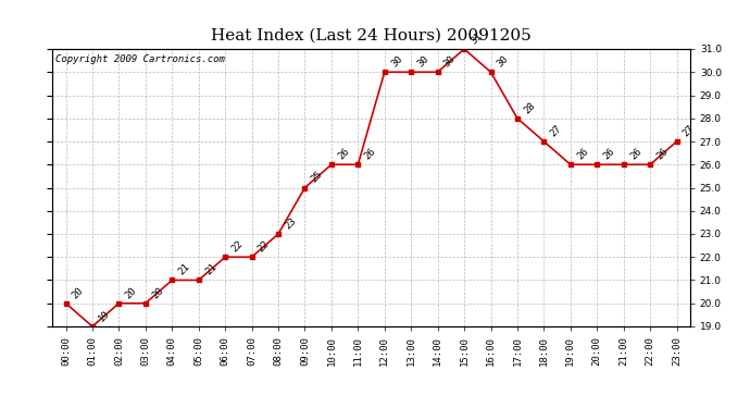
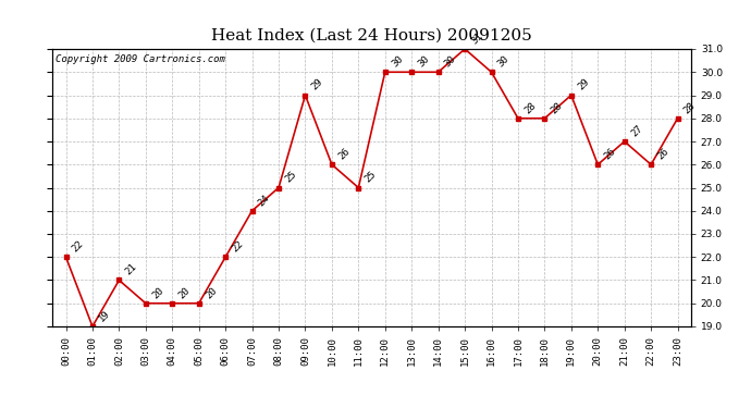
00:00: 20 -> 22
02:00: 20 -> 21
04:00: 21 -> 20
05:00: 21 -> 20
07:00: 22 -> 24
08:00: 23 -> 25
09:00: 25 -> 29
11:00: 26 -> 25
18:00: 27 -> 28
19:00: 26 -> 29
21:00: 26 -> 27
23:00: 27 -> 28
